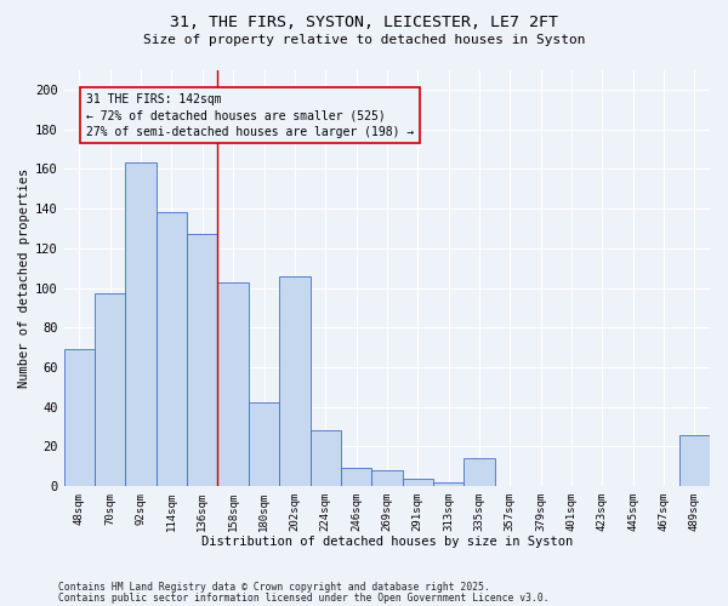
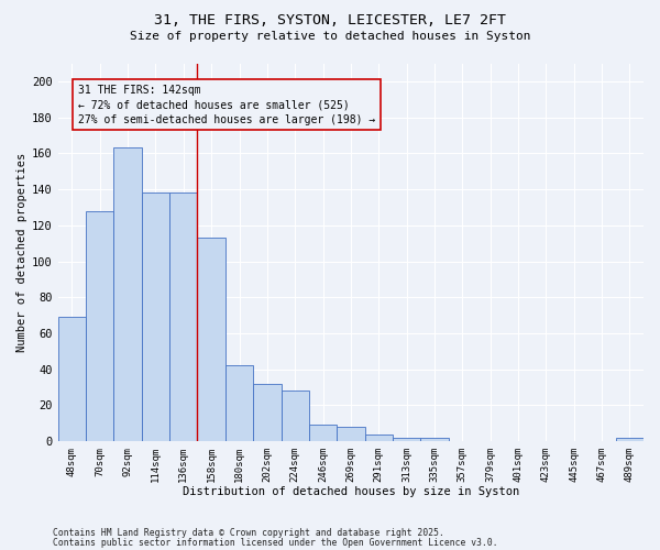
70sqm: 97 -> 128
136sqm: 127 -> 138
158sqm: 103 -> 113
202sqm: 106 -> 32
335sqm: 14 -> 2
489sqm: 26 -> 2
